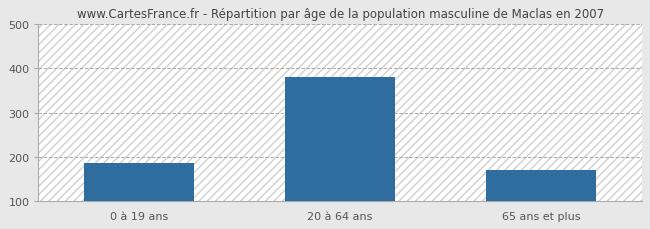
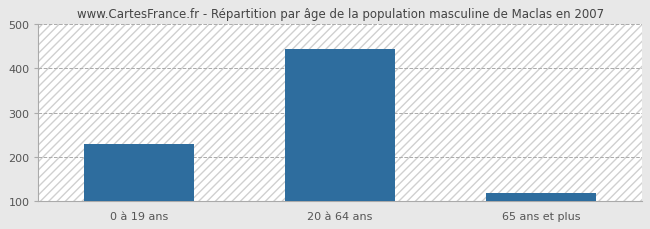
0 à 19 ans: 185 -> 230
20 à 64 ans: 380 -> 445
65 ans et plus: 170 -> 117
